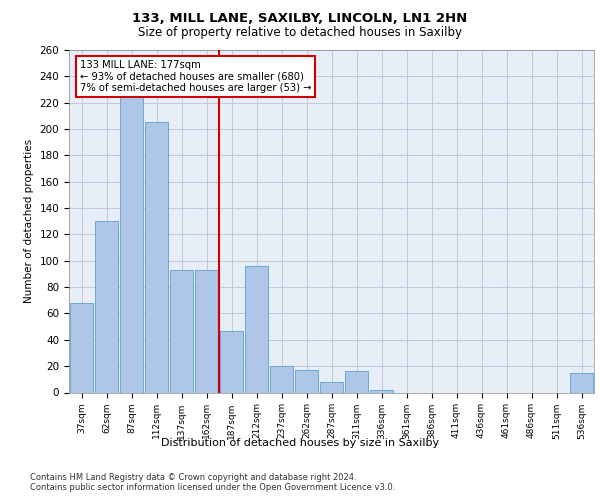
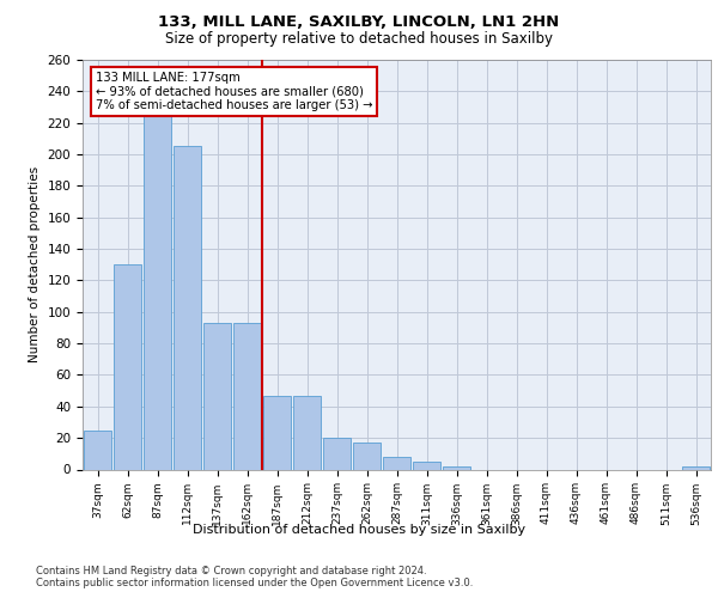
37sqm: 68 -> 25
212sqm: 96 -> 47
311sqm: 16 -> 5
536sqm: 15 -> 2
